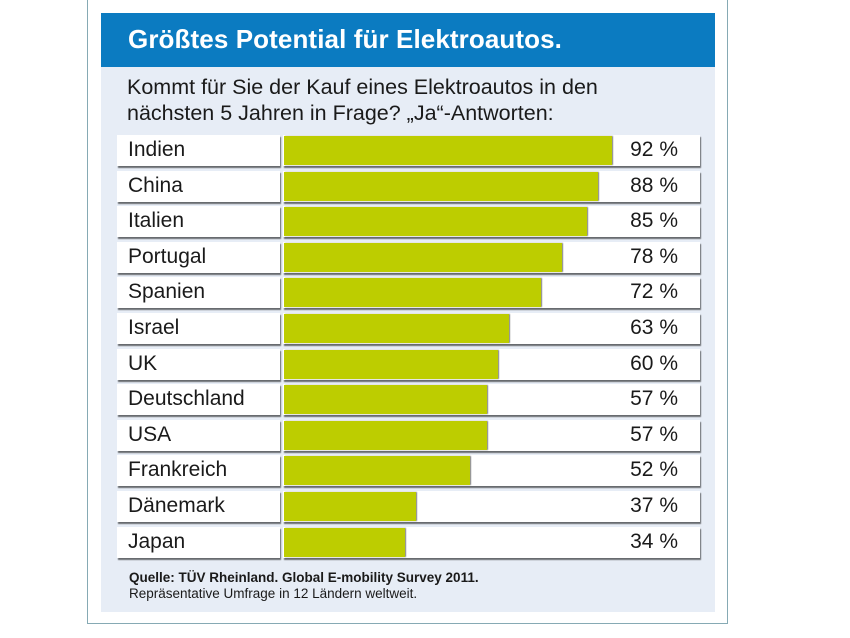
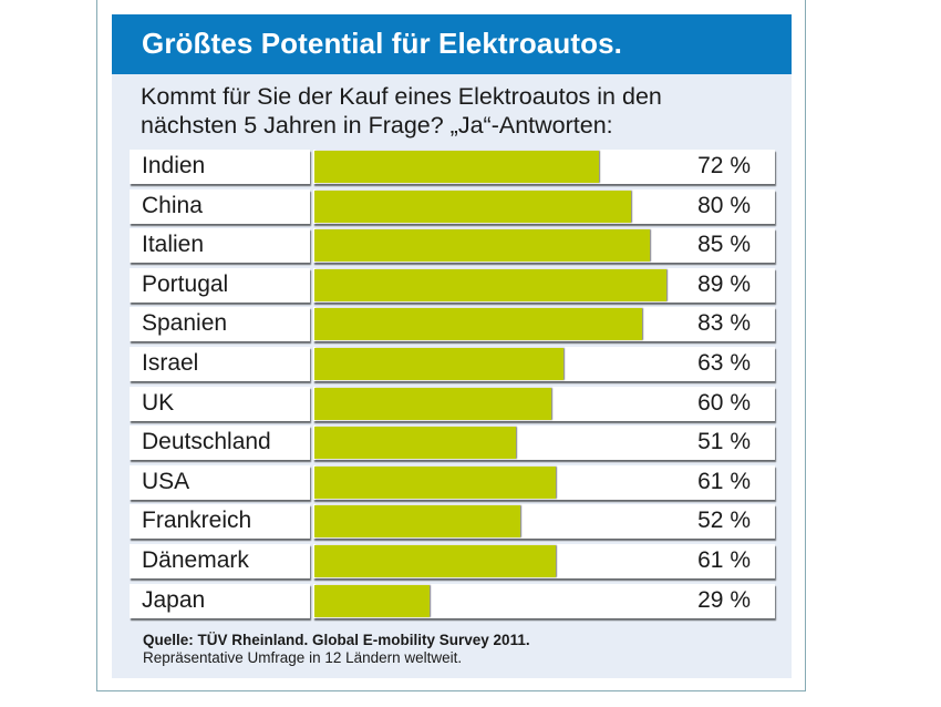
Indien: 92 -> 72
China: 88 -> 80
Portugal: 78 -> 89
Spanien: 72 -> 83
Deutschland: 57 -> 51
USA: 57 -> 61
Dänemark: 37 -> 61
Japan: 34 -> 29
